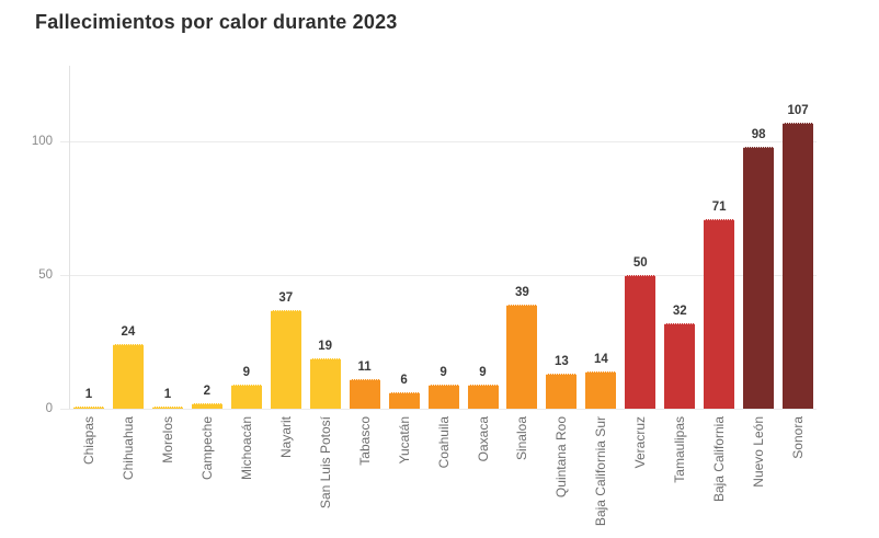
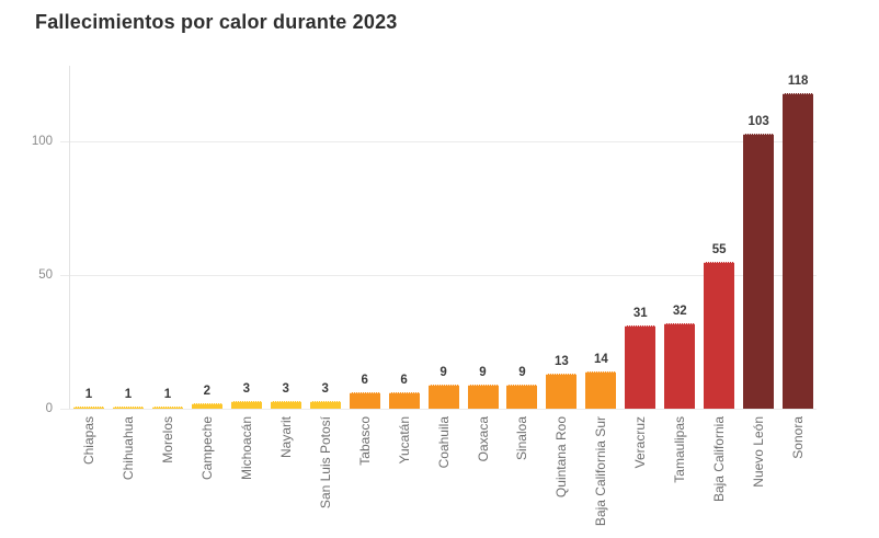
Chihuahua: 24 -> 1
Michoacán: 9 -> 3
Nayarit: 37 -> 3
San Luis Potosí: 19 -> 3
Tabasco: 11 -> 6
Sinaloa: 39 -> 9
Veracruz: 50 -> 31
Baja California: 71 -> 55
Nuevo León: 98 -> 103
Sonora: 107 -> 118
